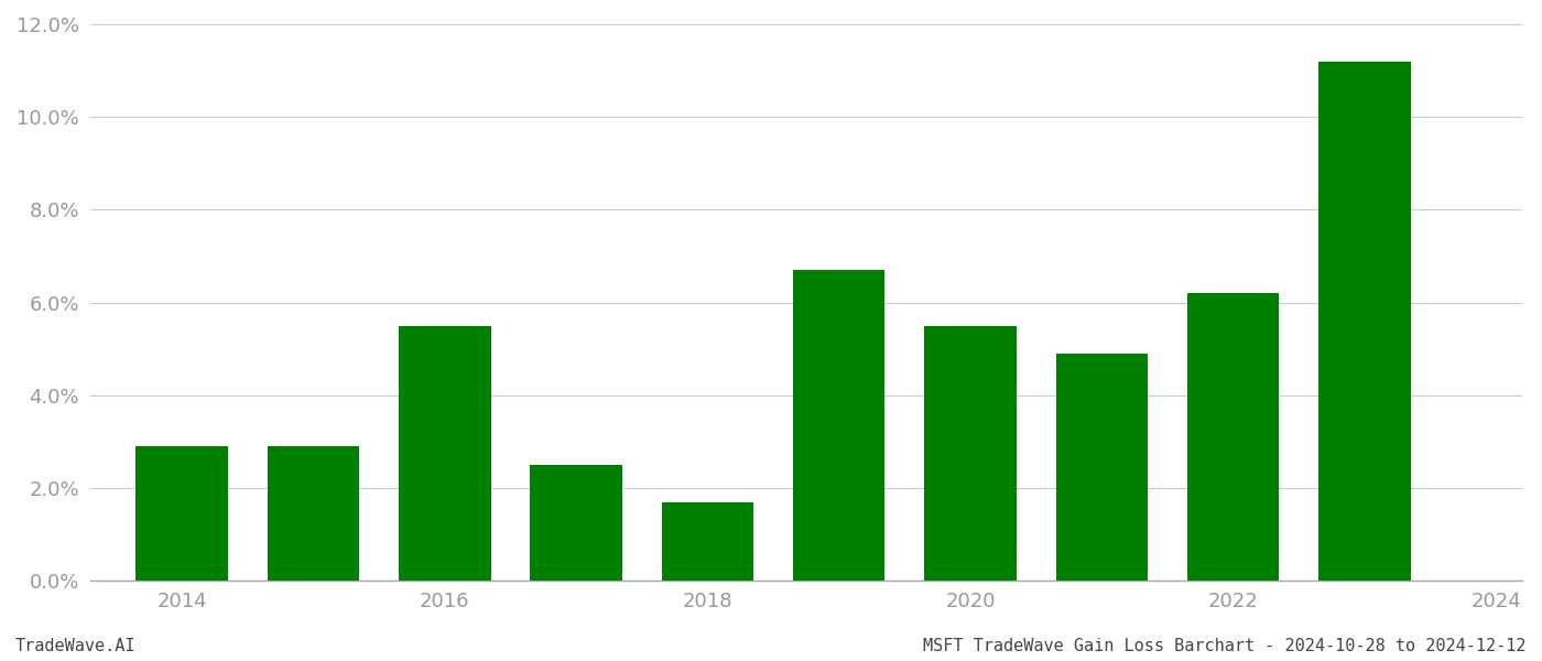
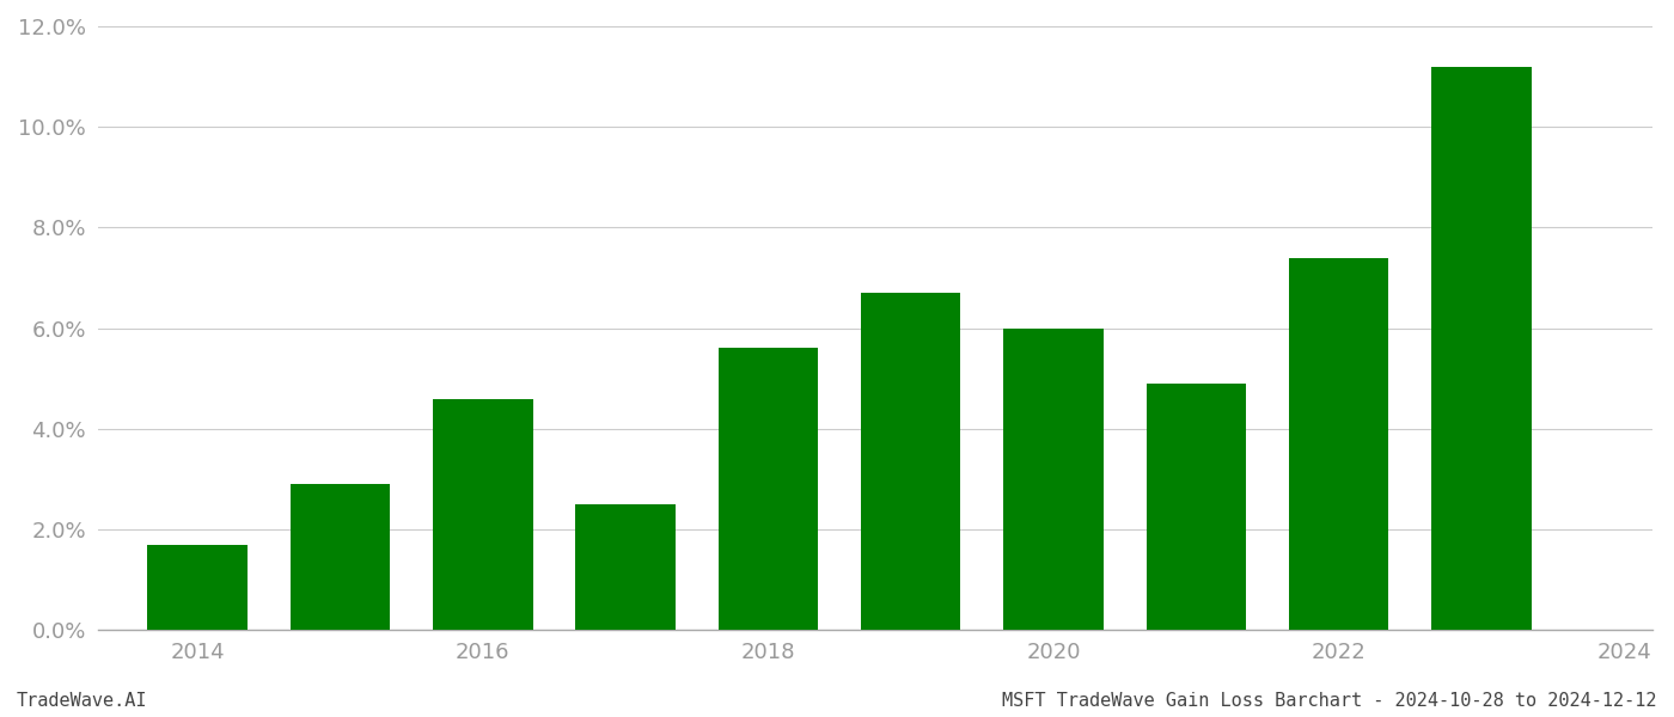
2014: 2.9% -> 1.7%
2016: 5.5% -> 4.6%
2018: 1.7% -> 5.6%
2020: 5.5% -> 6.0%
2022: 6.2% -> 7.4%
